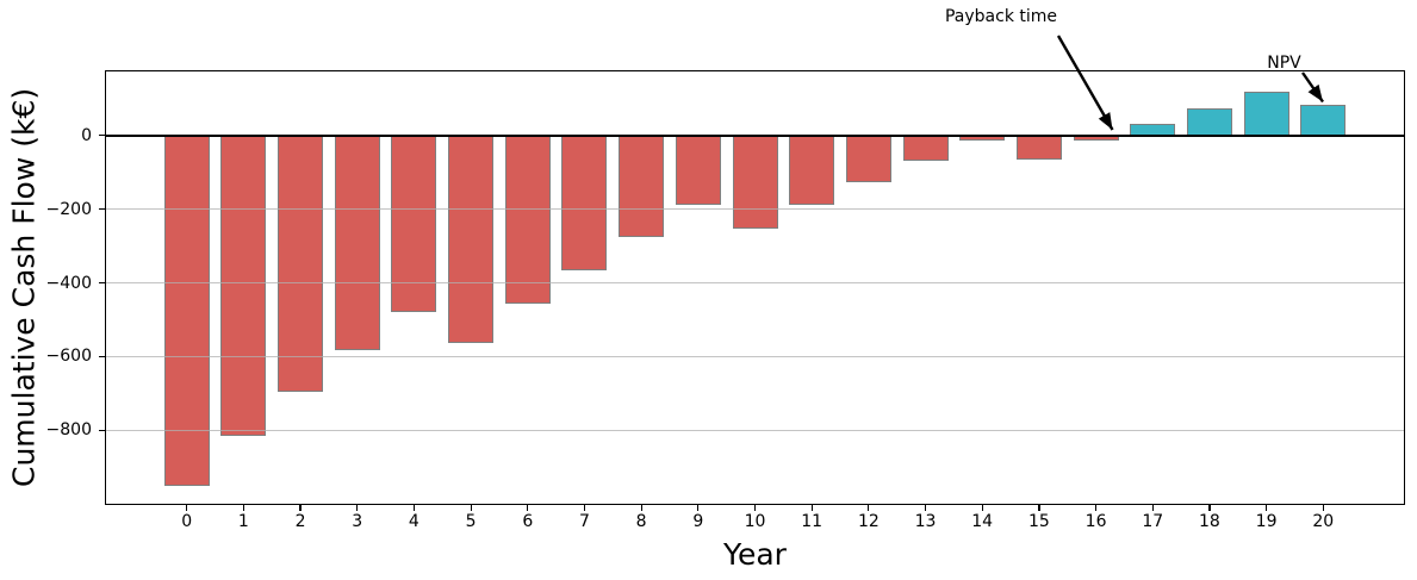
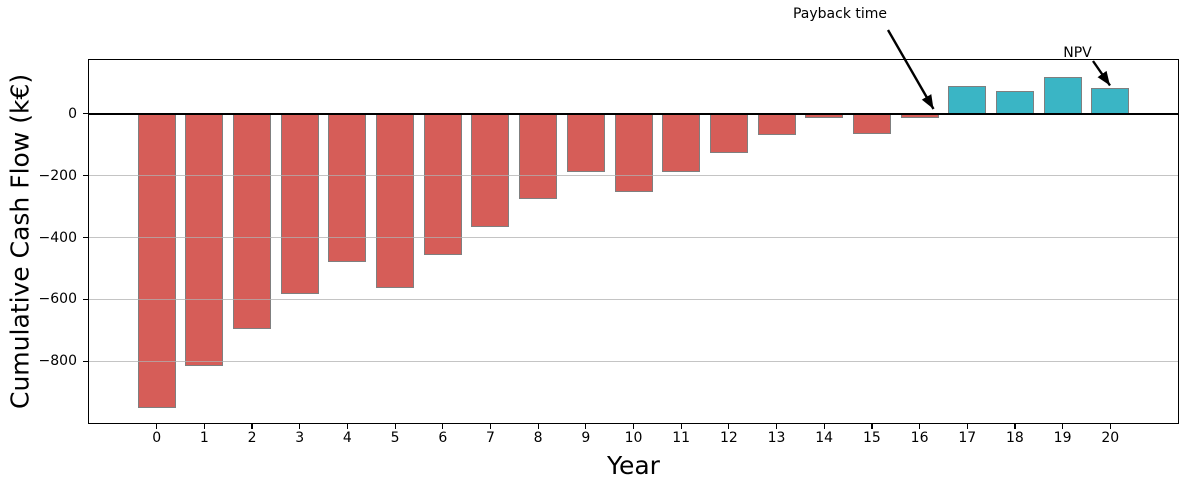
17: 30 -> 90
